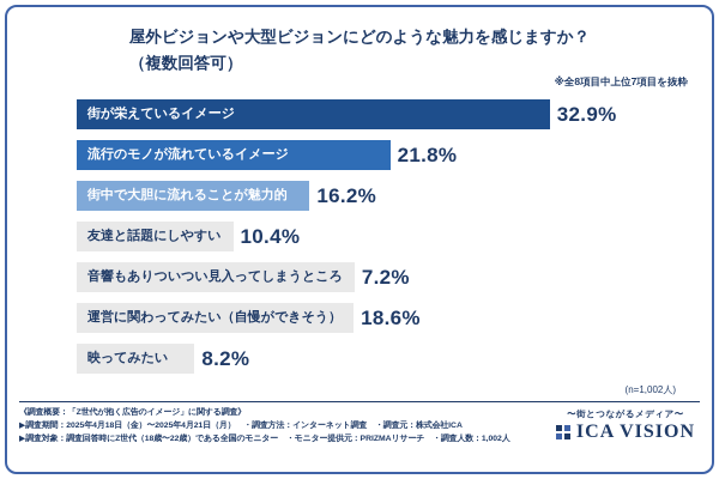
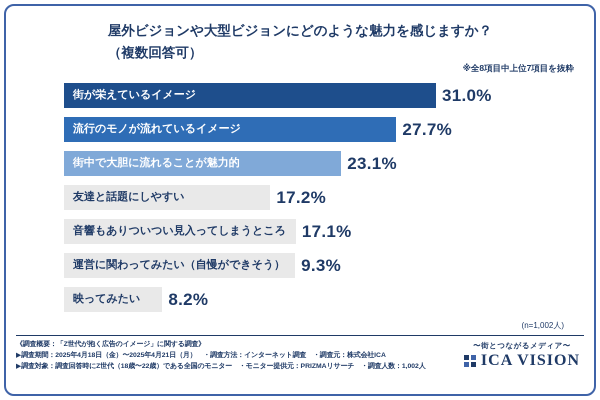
街が栄えているイメージ: 32.9% -> 31.0%
流行のモノが流れているイメージ: 21.8% -> 27.7%
街中で大胆に流れることが魅力的: 16.2% -> 23.1%
友達と話題にしやすい: 10.4% -> 17.2%
音響もありついつい見入ってしまうところ: 7.2% -> 17.1%
運営に関わってみたい（自慢ができそう）: 18.6% -> 9.3%
